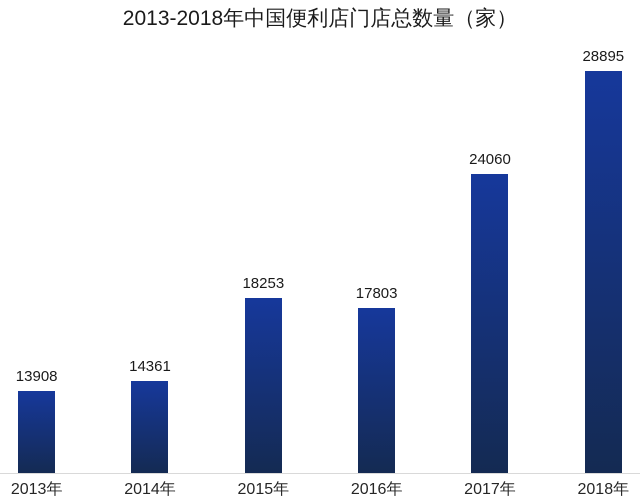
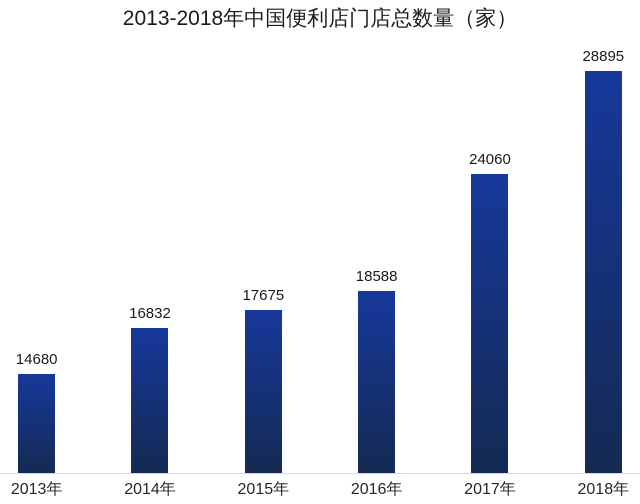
2013年: 13908 -> 14680
2014年: 14361 -> 16832
2015年: 18253 -> 17675
2016年: 17803 -> 18588
